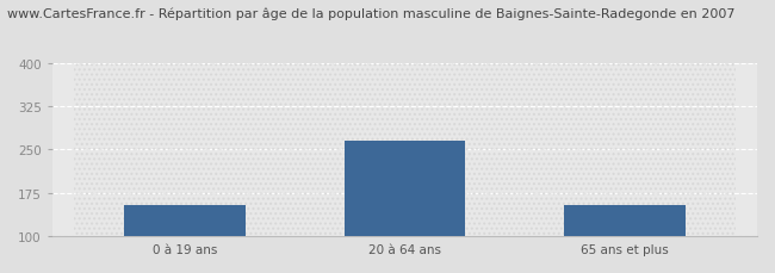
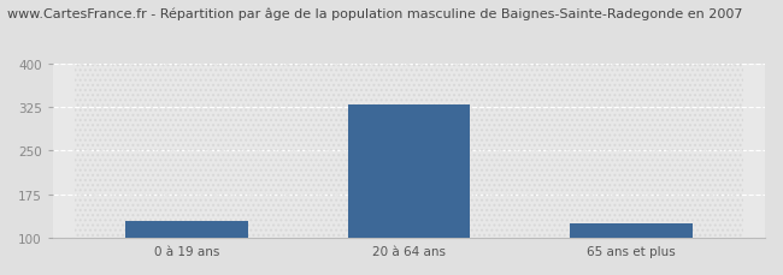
0 à 19 ans: 155 -> 130
20 à 64 ans: 265 -> 330
65 ans et plus: 155 -> 125
